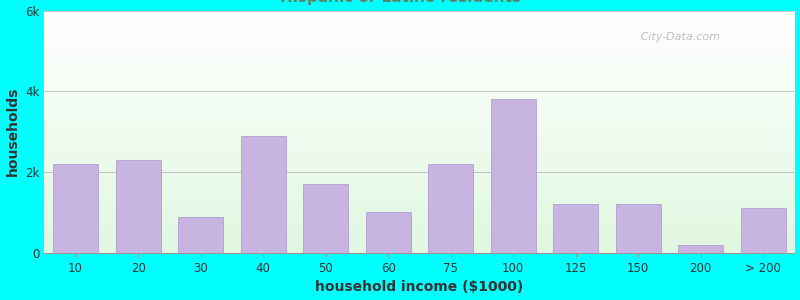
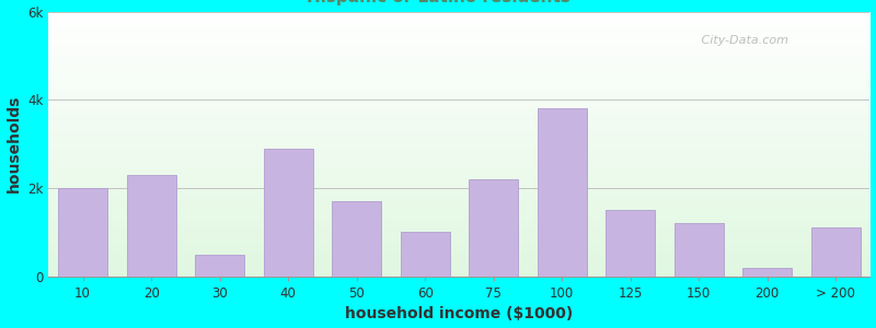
10: 2.2k -> 2.0k
30: 0.9k -> 0.5k
125: 1.2k -> 1.5k
